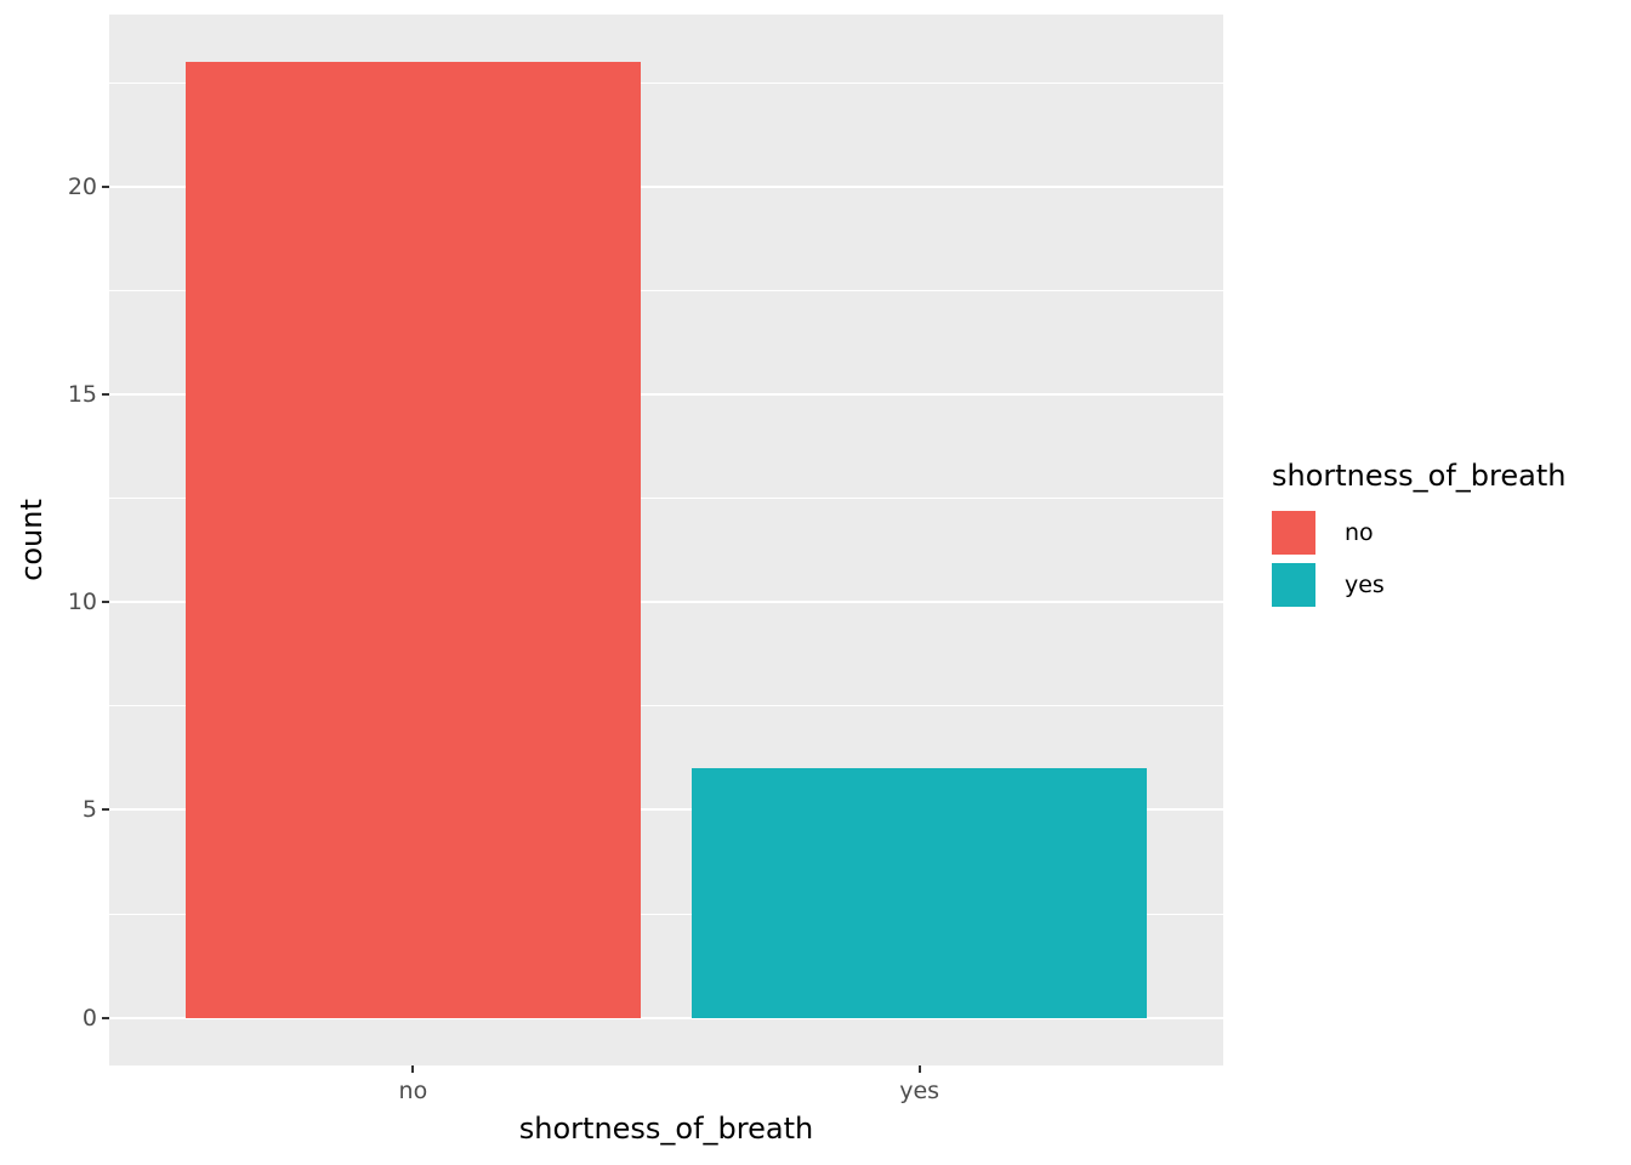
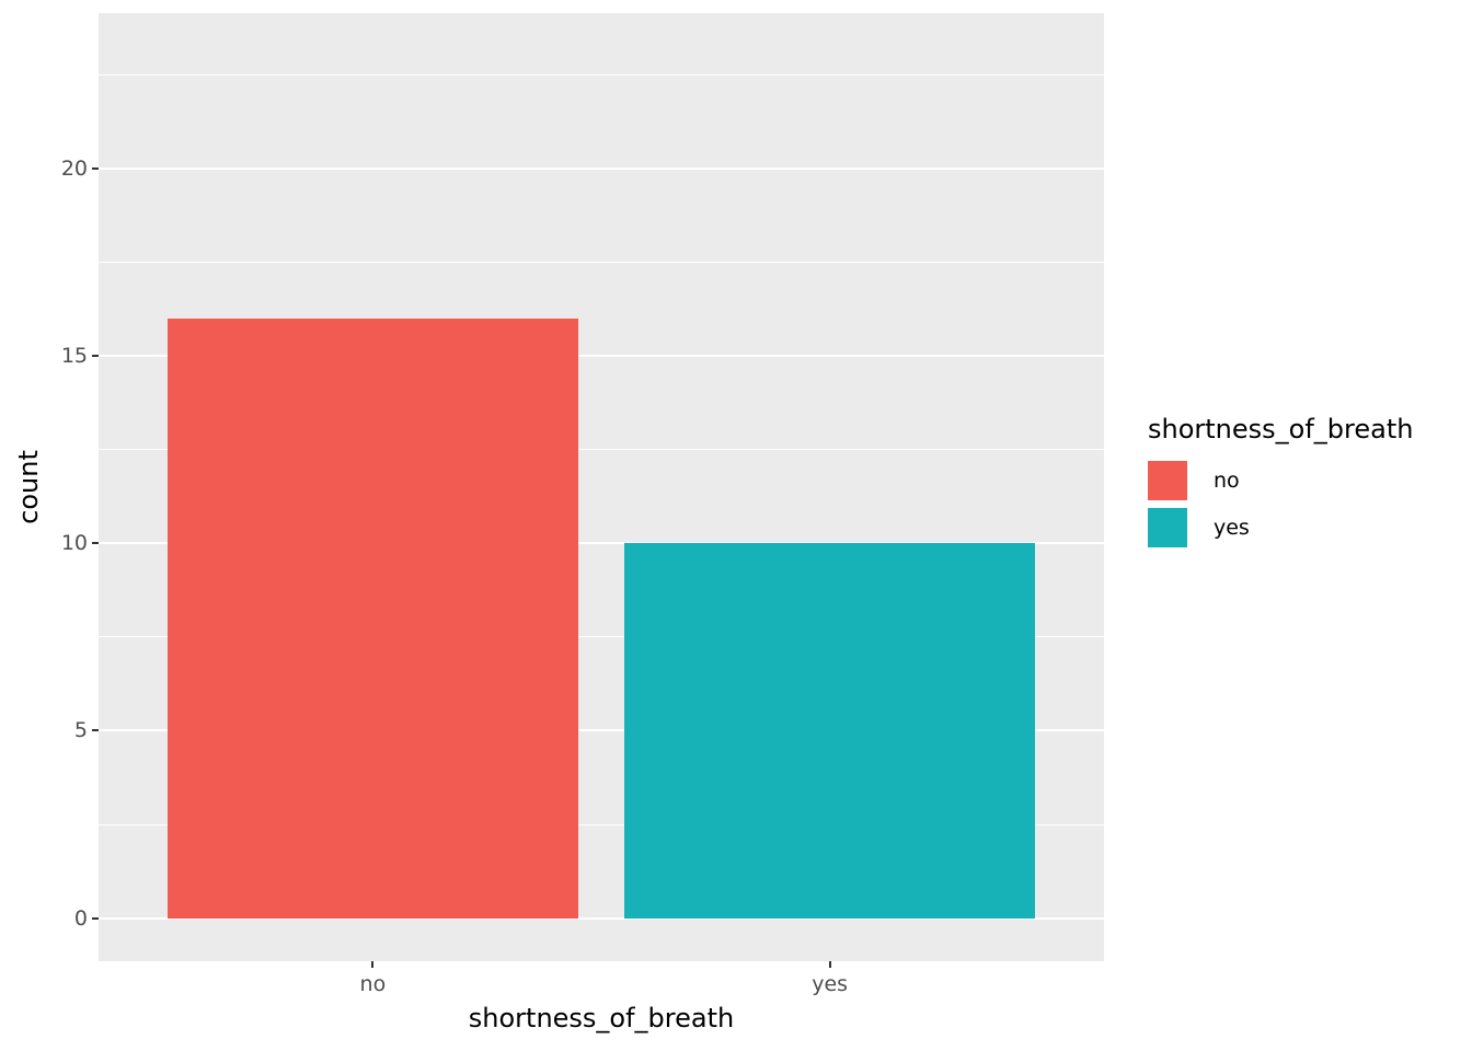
no: 23 -> 16
yes: 6 -> 10
